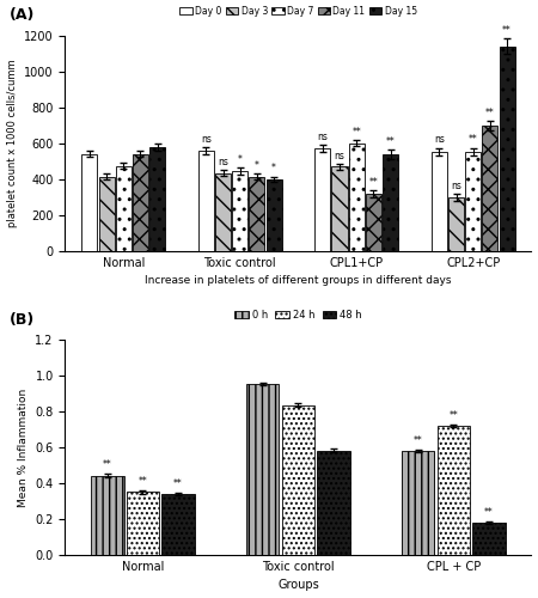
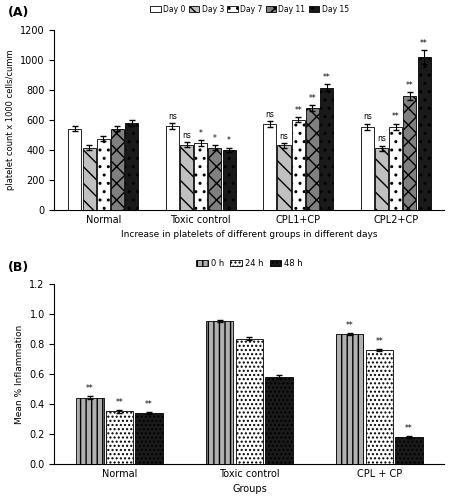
Day 3/CPL1+CP: 470 -> 430
Day 11/CPL1+CP: 320 -> 680
Day 15/CPL1+CP: 540 -> 820
Day 3/CPL2+CP: 300 -> 410
Day 11/CPL2+CP: 700 -> 760
Day 15/CPL2+CP: 1140 -> 1020
0 h/CPL + CP: 0.58 -> 0.86
24 h/CPL + CP: 0.72 -> 0.76
